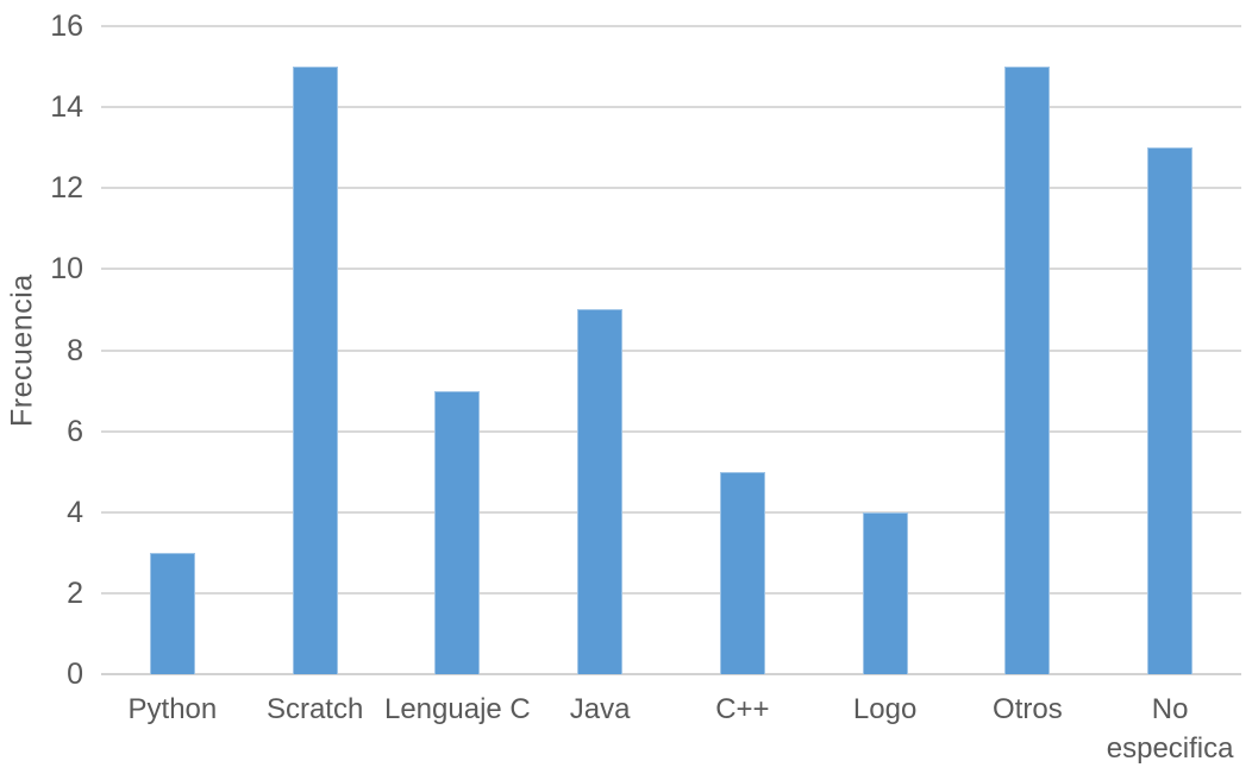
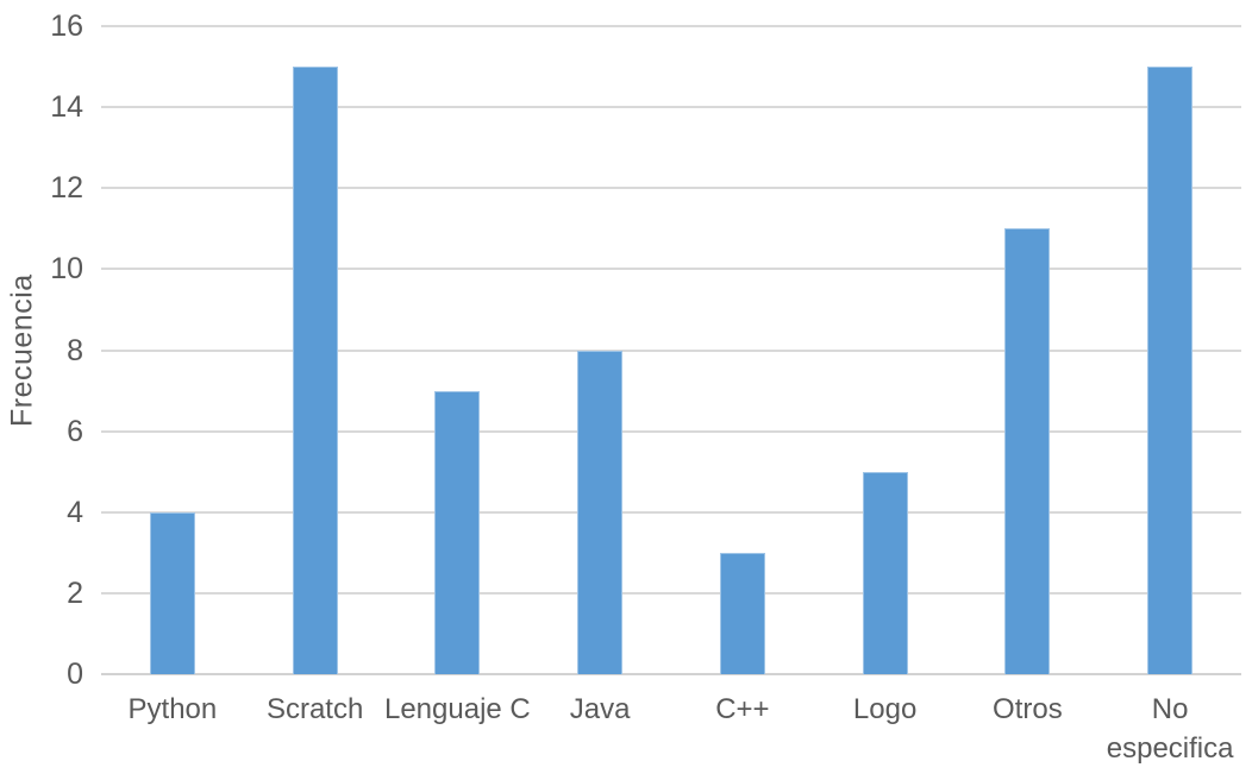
Python: 3 -> 4
Java: 9 -> 8
C++: 5 -> 3
Logo: 4 -> 5
Otros: 15 -> 11
No especifica: 13 -> 15
